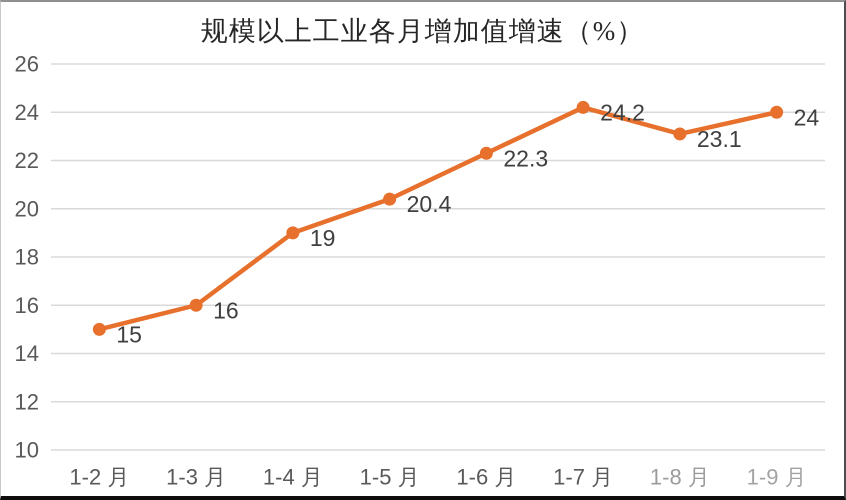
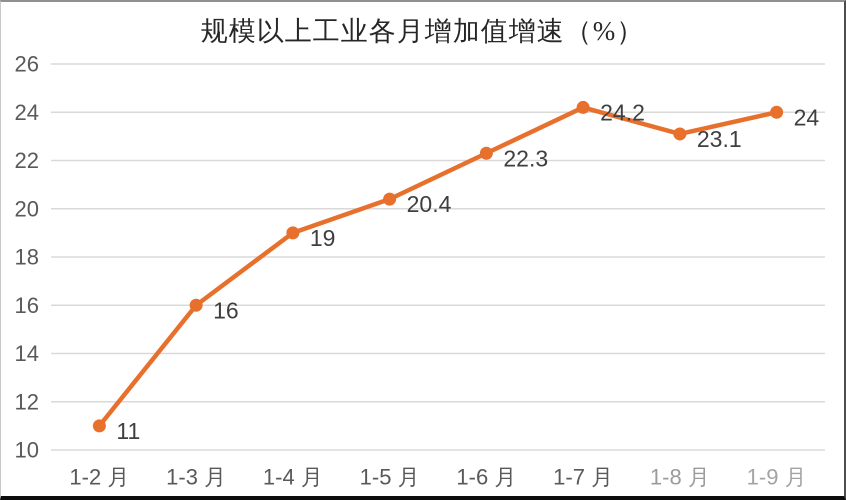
1-2 月: 15 -> 11
